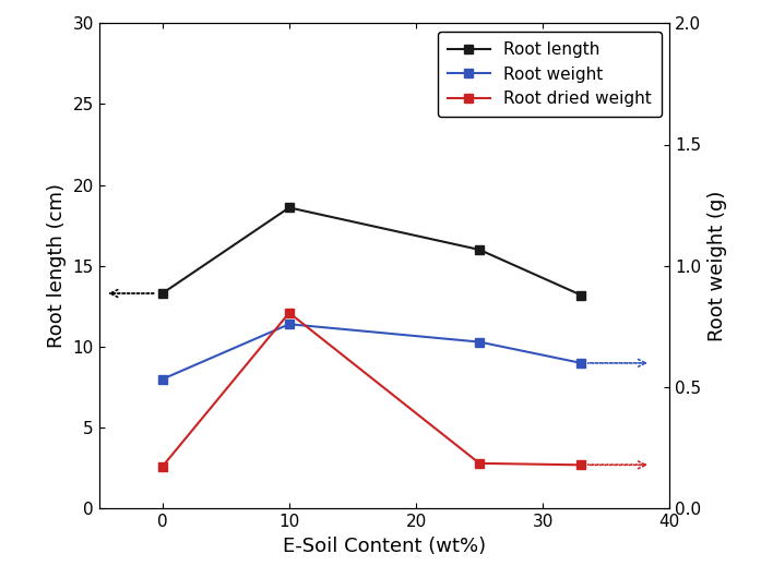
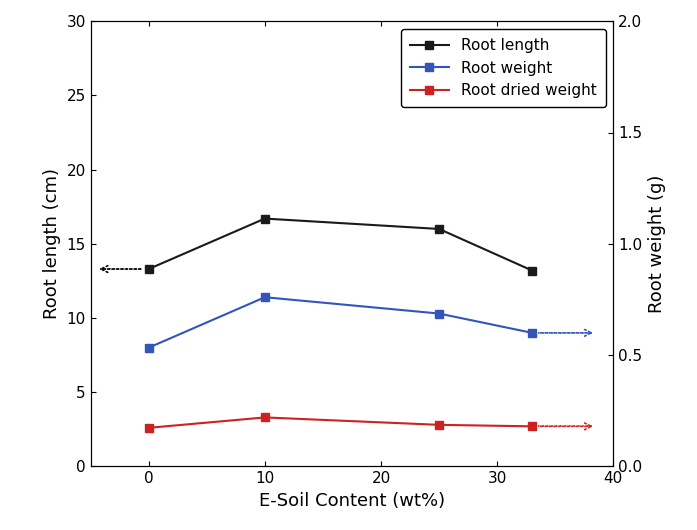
Root length/10: 18.6 -> 16.7
Root dried weight/10: 12.1 -> 3.3
